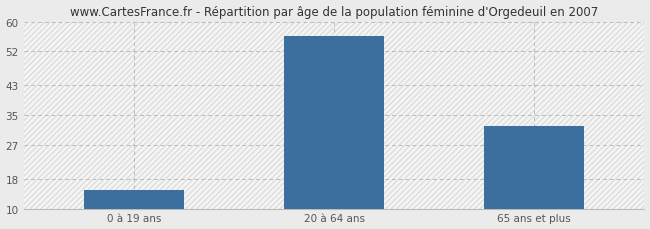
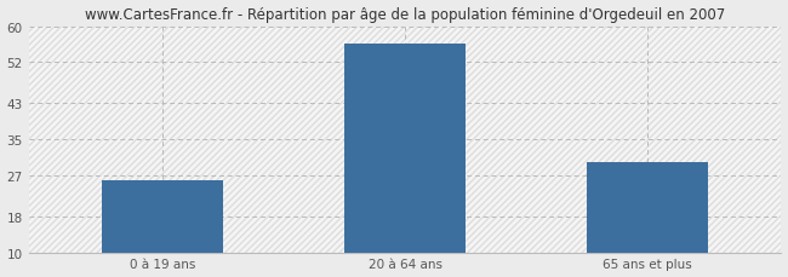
0 à 19 ans: 15 -> 26
65 ans et plus: 32 -> 30
